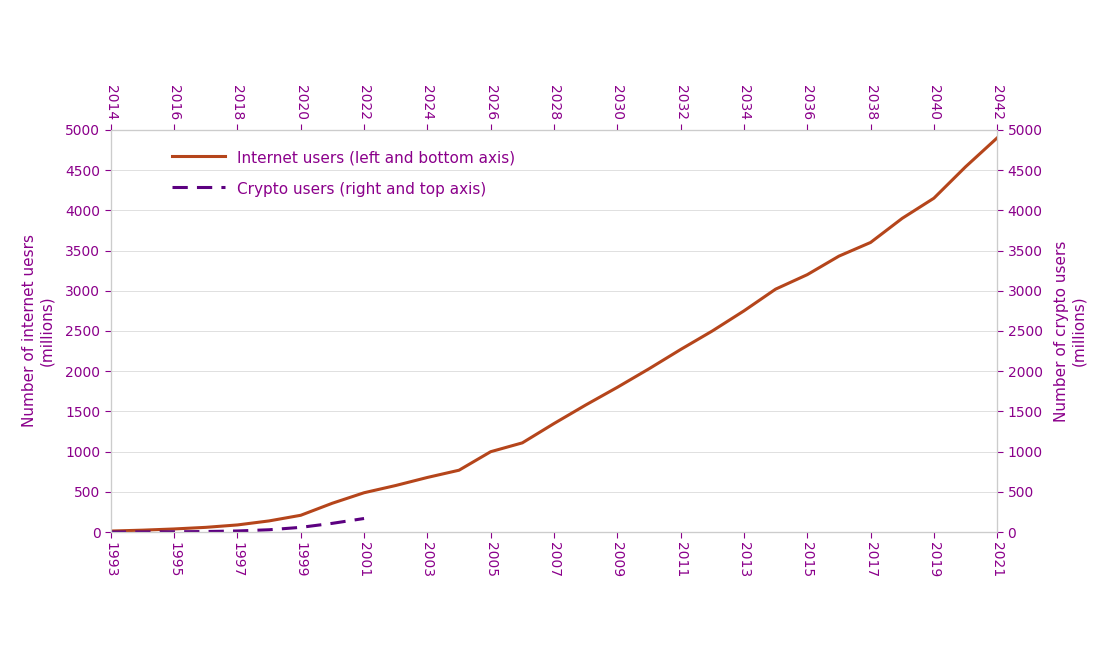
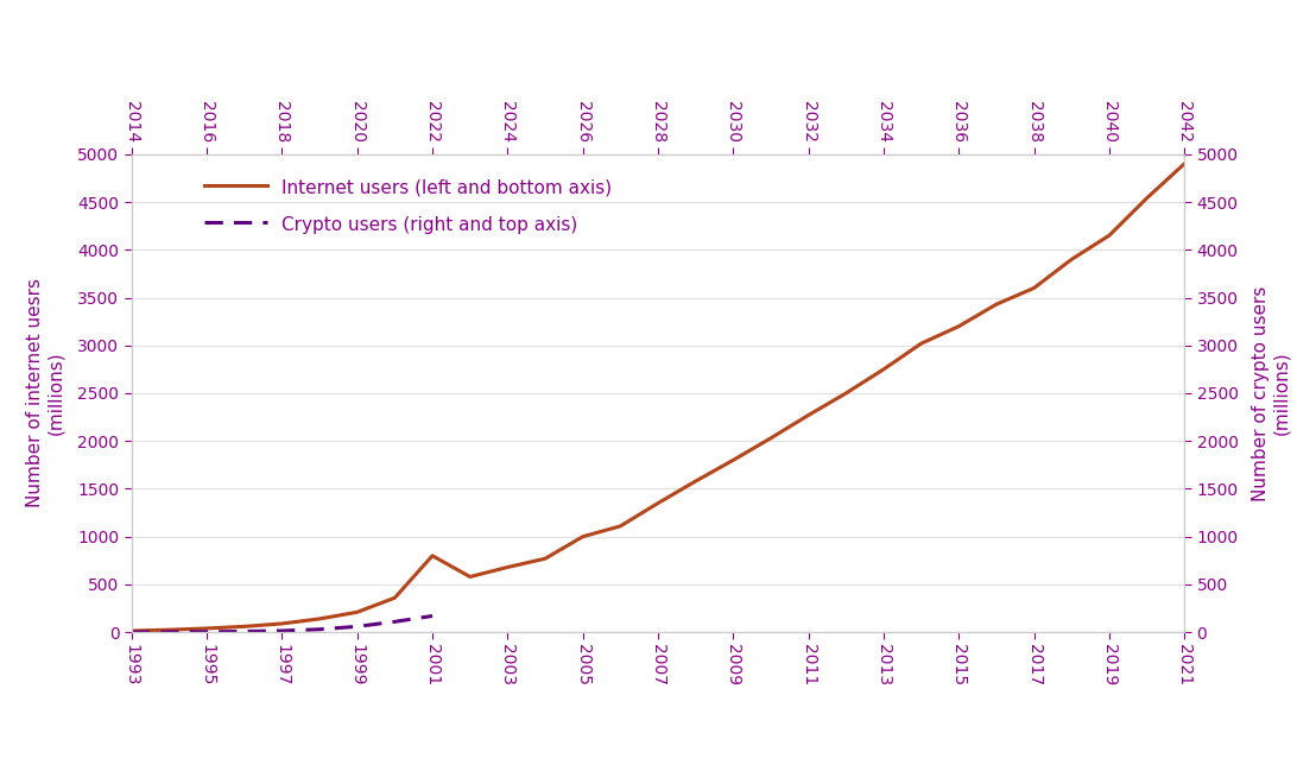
Internet users (left and bottom axis)/2001: 490 -> 800
